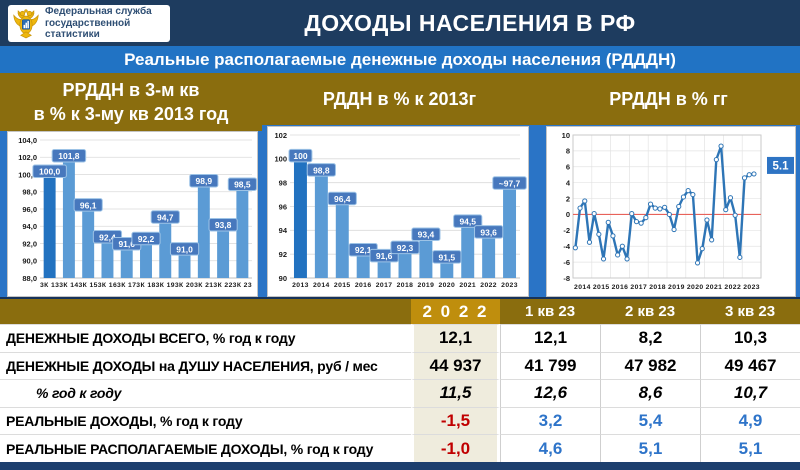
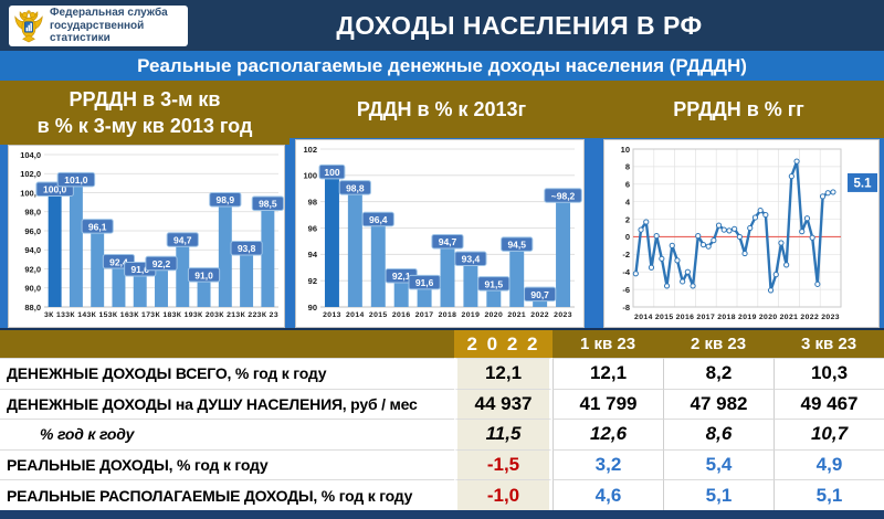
РРДДН в 3-м кв в % к 3-му кв 2013 год/3К 14: 101,8 -> 101,0
РДДН в % к 2013г/2018: 92,3 -> 94,7
РДДН в % к 2013г/2022: 93,6 -> 90,7
РДДН в % к 2013г/2023: 97,7 -> 98,2
